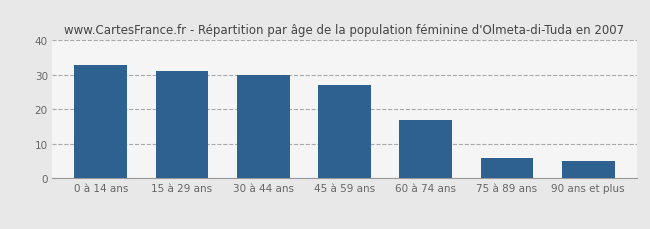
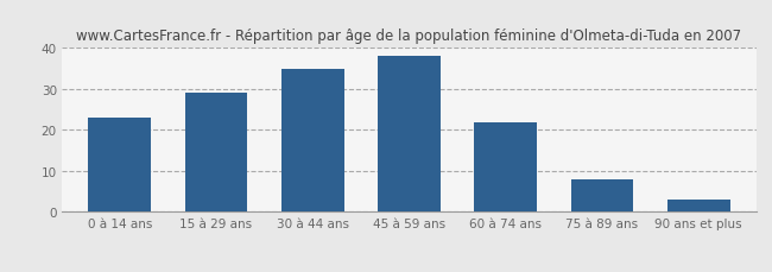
0 à 14 ans: 33 -> 23
15 à 29 ans: 31 -> 29
30 à 44 ans: 30 -> 35
45 à 59 ans: 27 -> 38
60 à 74 ans: 17 -> 22
75 à 89 ans: 6 -> 8
90 ans et plus: 5 -> 3
